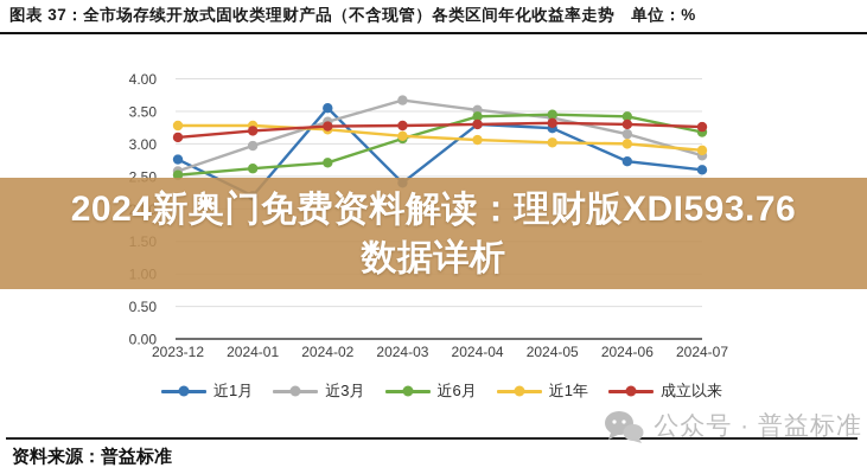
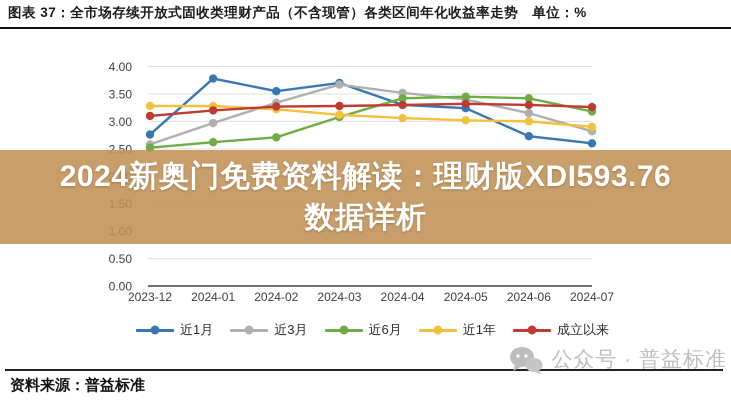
近1月/2024-01: 2.2 -> 3.8
近1月/2024-03: 2.4 -> 3.7
